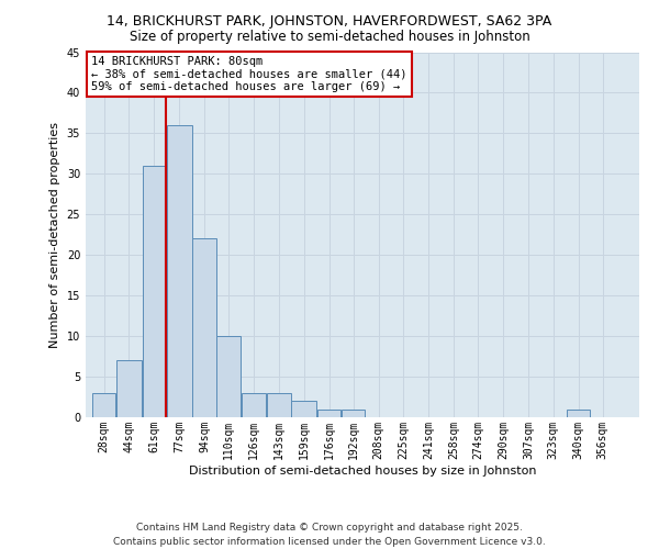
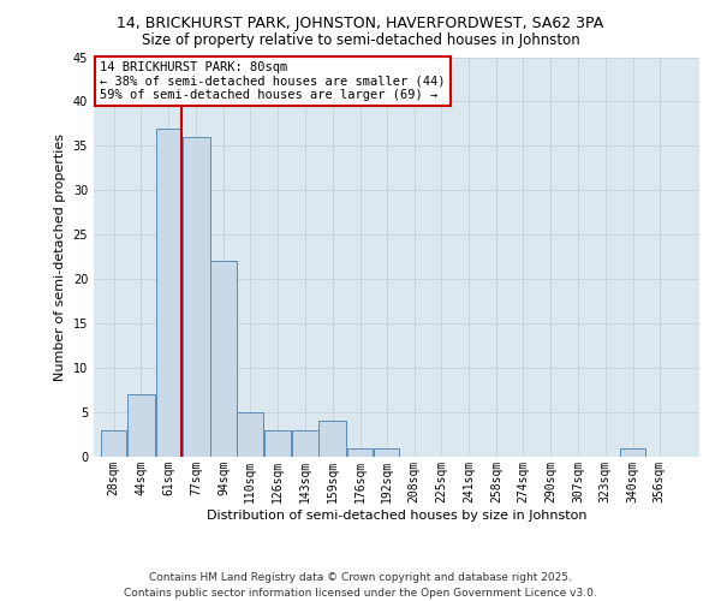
61sqm: 31 -> 37
110sqm: 10 -> 5
159sqm: 2 -> 4
